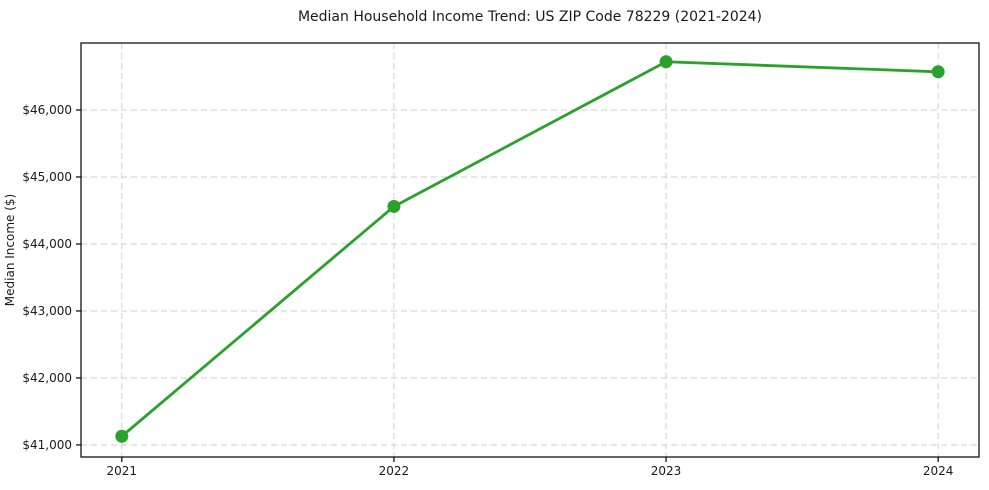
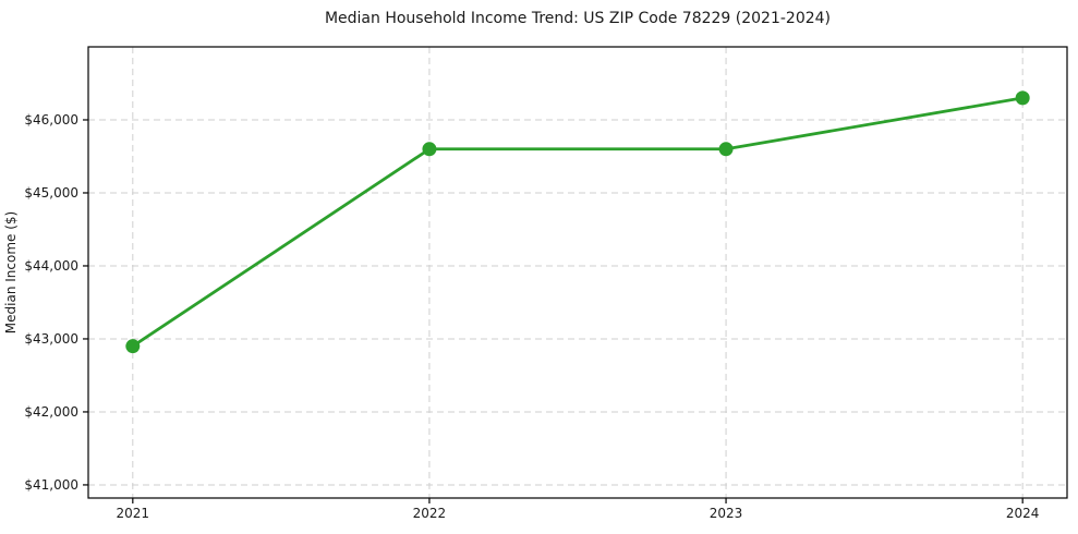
2021: $41100 -> $42900
2022: $44600 -> $45600
2023: $46700 -> $45600
2024: $46600 -> $46300
